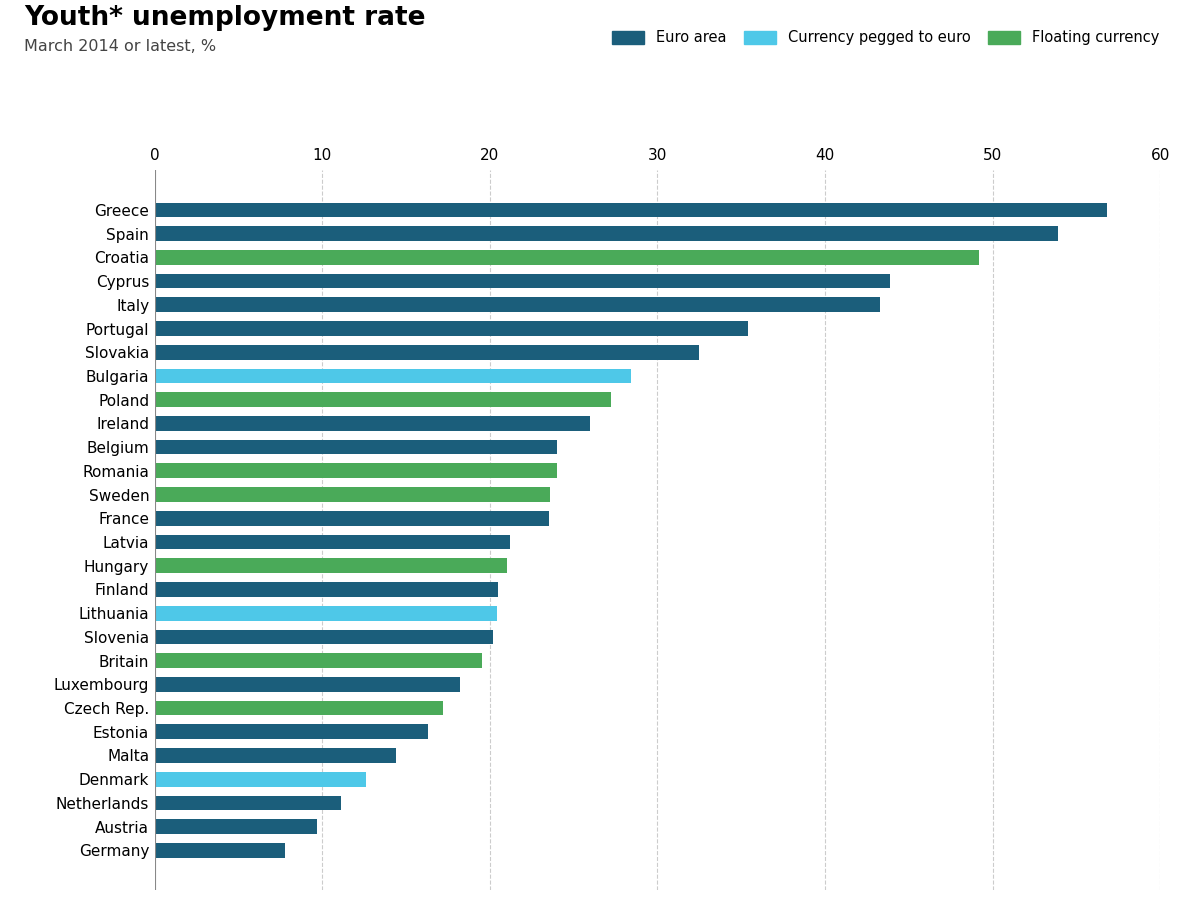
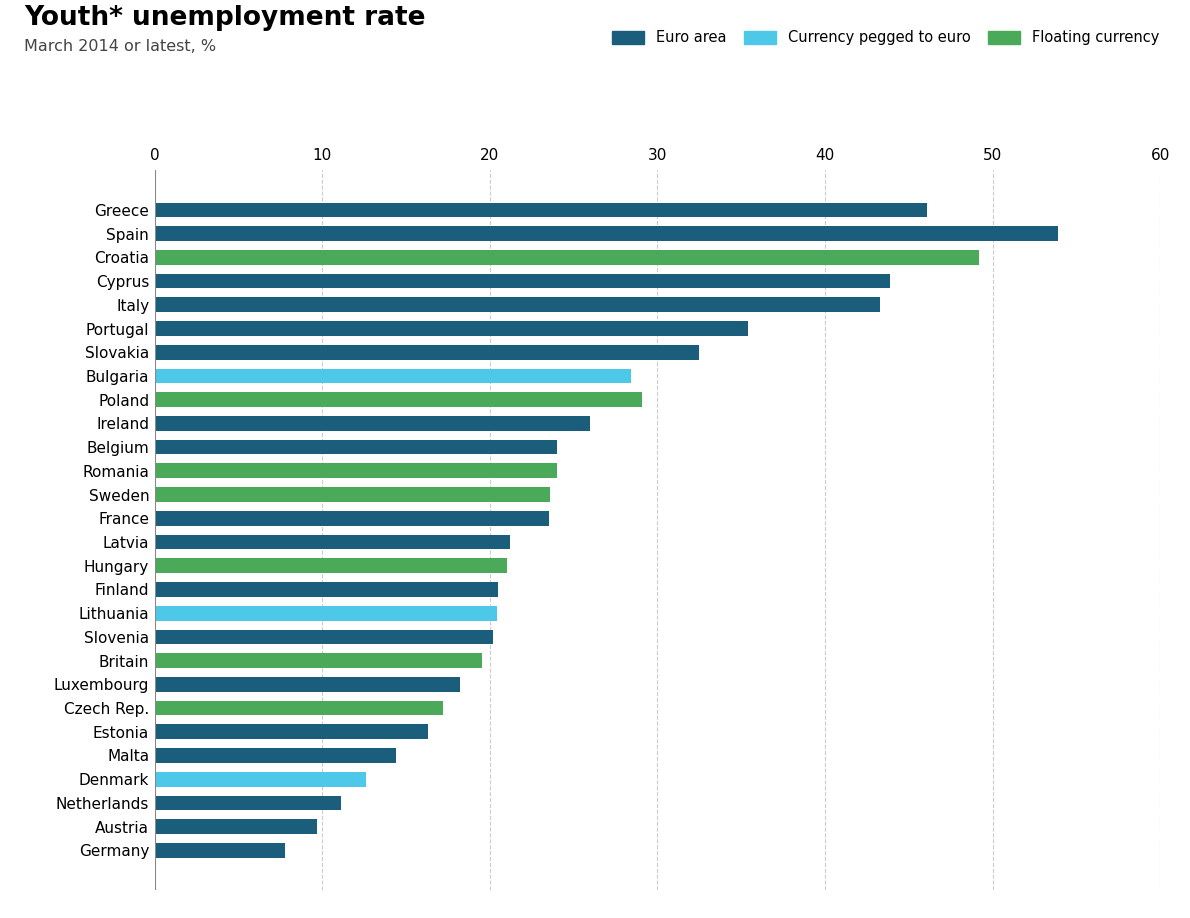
Greece: 56.8 -> 46.1
Poland: 27.2 -> 29.1
